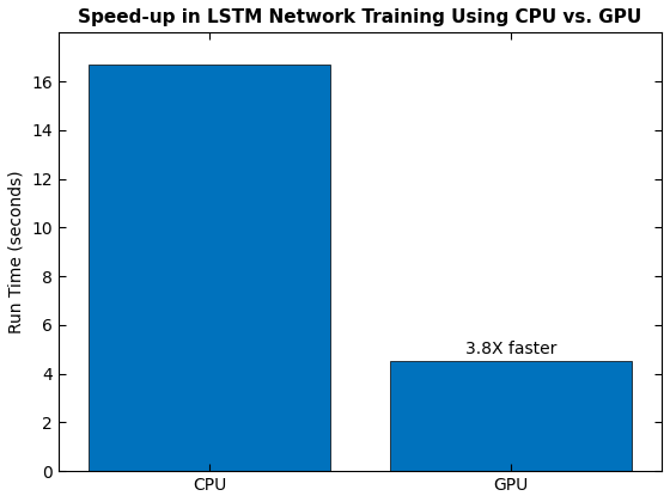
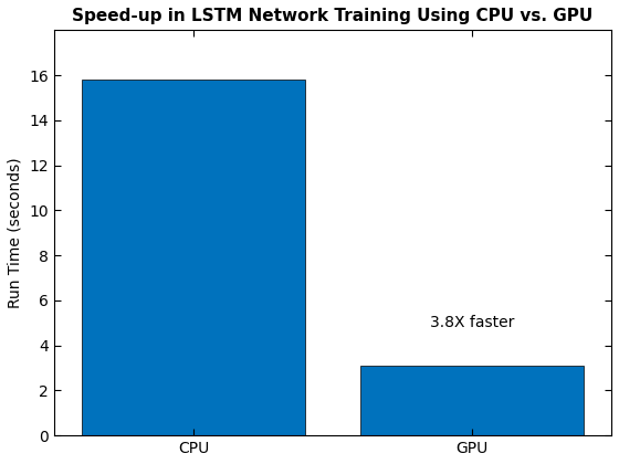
CPU: 16.7 -> 15.8
GPU: 4.5 -> 3.1
